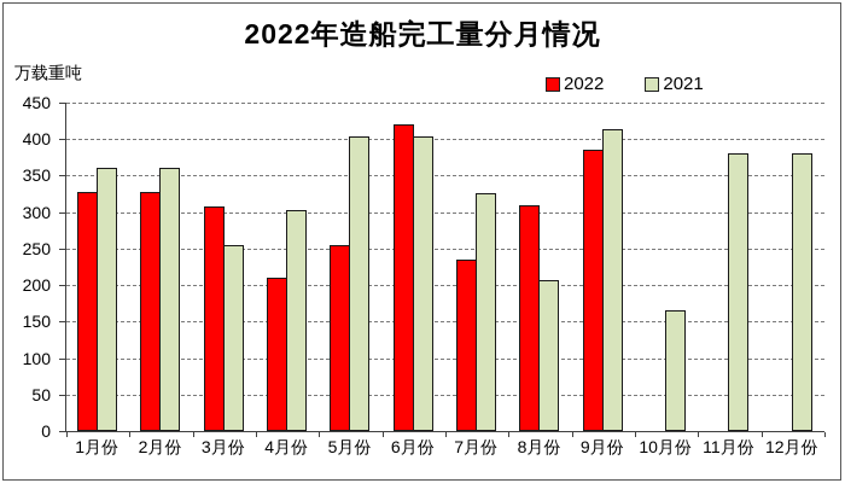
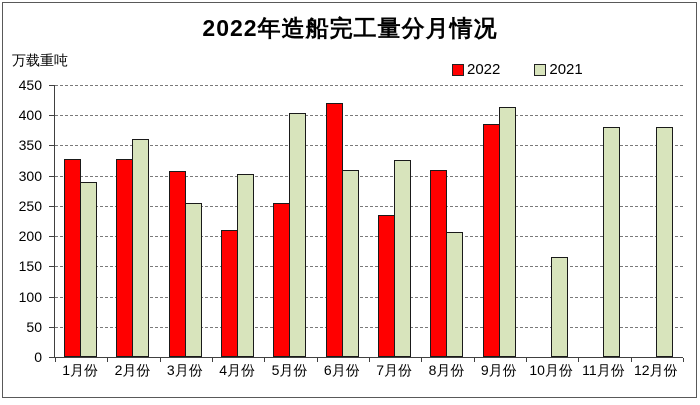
2021/1月份: 360 -> 290
2021/6月份: 400 -> 310
